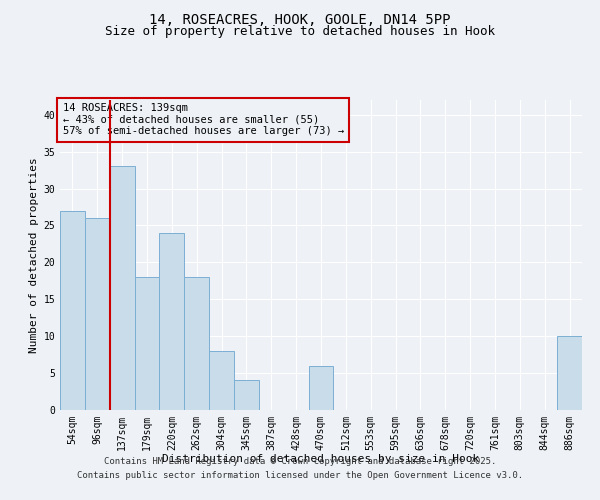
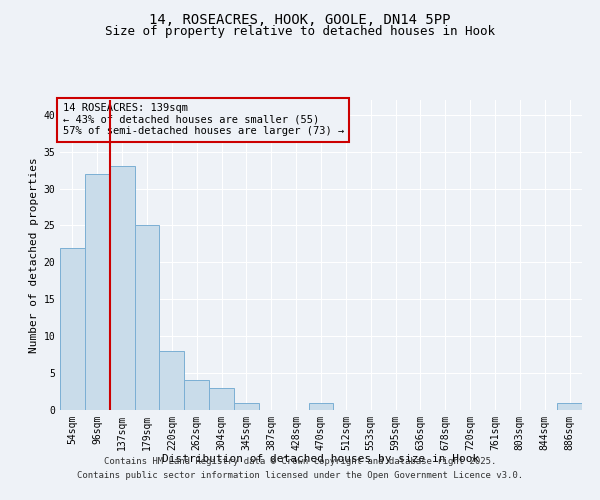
54sqm: 27 -> 22
96sqm: 26 -> 32
179sqm: 18 -> 25
220sqm: 24 -> 8
262sqm: 18 -> 4
304sqm: 8 -> 3
345sqm: 4 -> 1
470sqm: 6 -> 1
886sqm: 10 -> 1
